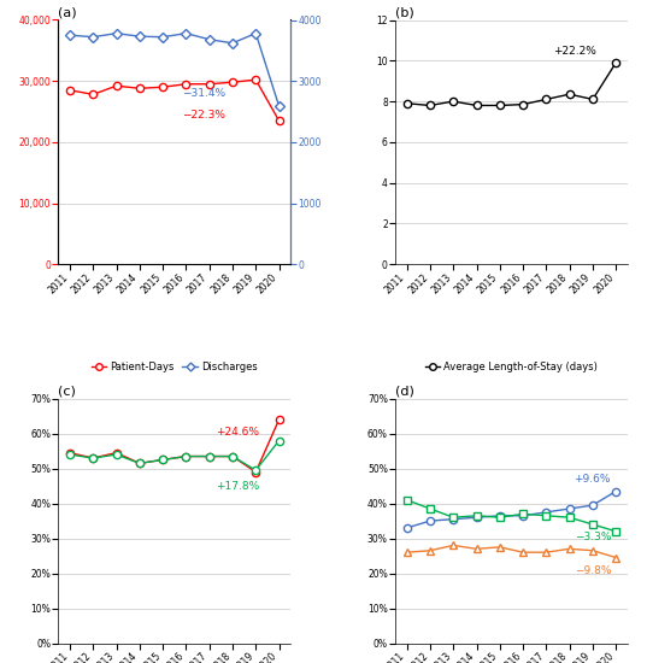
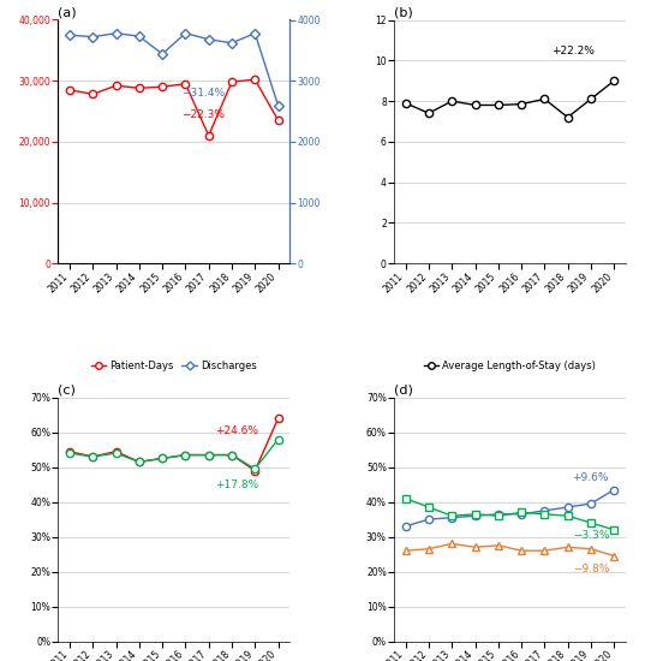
(a)/Discharges/2015: 3720 -> 3440
(a)/Patient-Days/2017: 29,500 -> 21,000
(b)/2012: 7.8 -> 7.4
(b)/2018: 8.3 -> 7.2
(b)/2020: 9.9 -> 9.0
